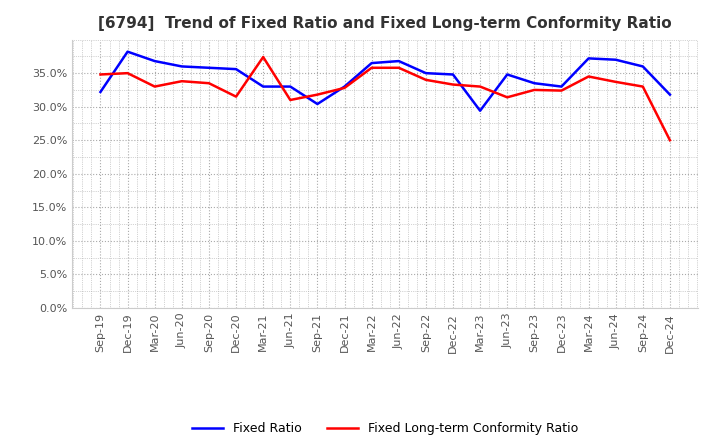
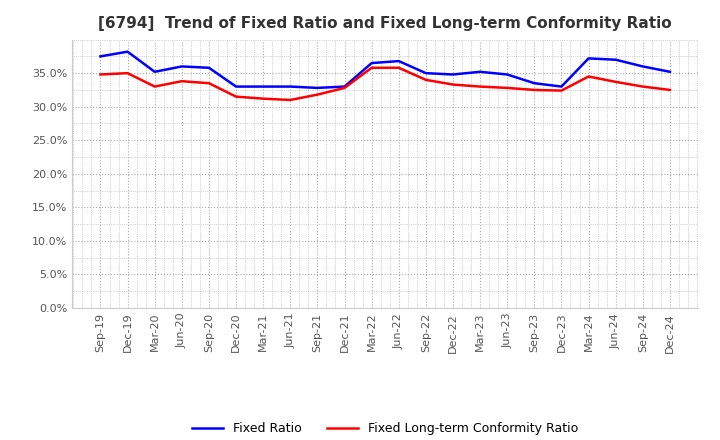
Fixed Ratio/Sep-19: 32.2% -> 37.5%
Fixed Ratio/Mar-20: 36.8% -> 35.2%
Fixed Ratio/Dec-20: 35.6% -> 33.0%
Fixed Long-term Conformity Ratio/Mar-21: 37.4% -> 31.2%
Fixed Ratio/Sep-21: 30.4% -> 32.8%
Fixed Ratio/Mar-23: 29.4% -> 35.2%
Fixed Long-term Conformity Ratio/Jun-23: 31.4% -> 32.8%
Fixed Ratio/Dec-24: 31.8% -> 35.2%
Fixed Long-term Conformity Ratio/Dec-24: 25.0% -> 32.5%
